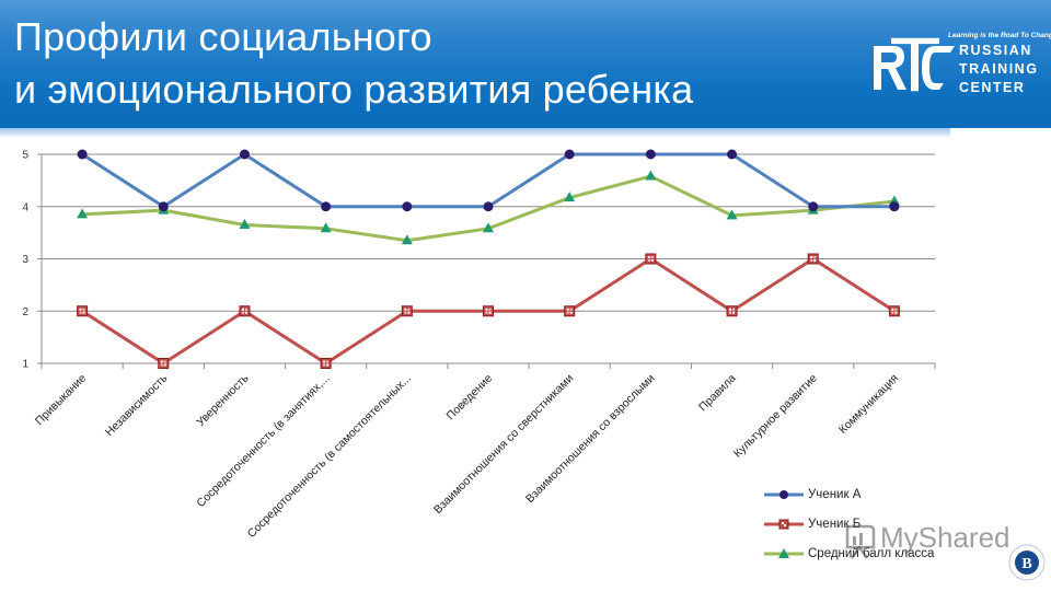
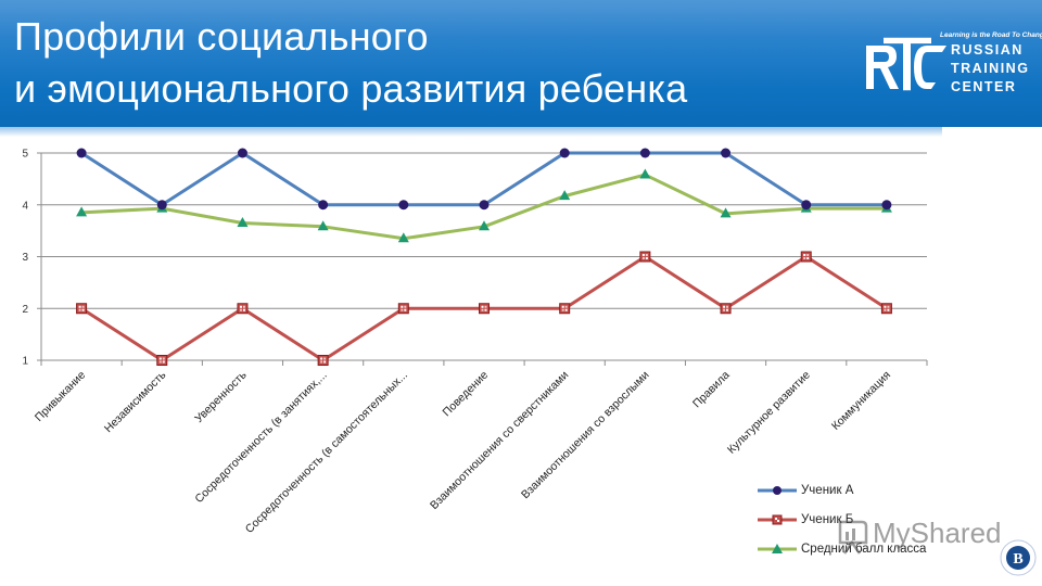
Средний балл класса/Коммуникация: 4.1 -> 3.9
